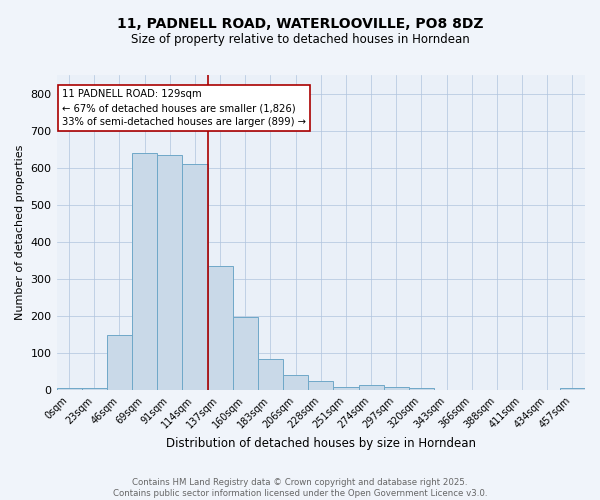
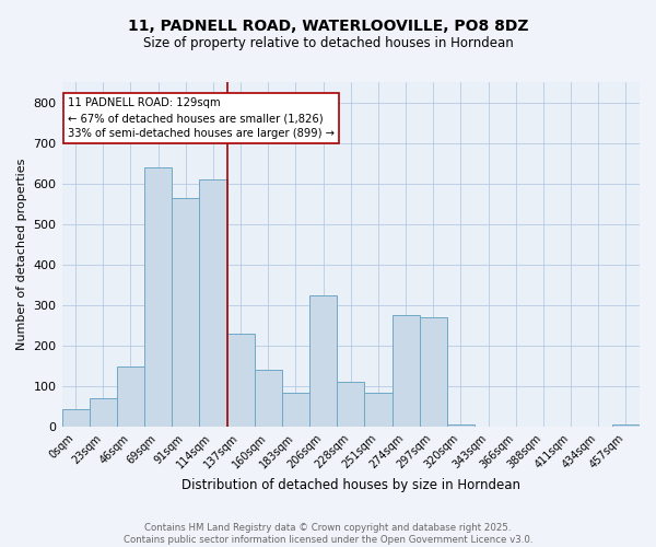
0sqm: 5 -> 45
23sqm: 5 -> 70
91sqm: 635 -> 565
137sqm: 335 -> 230
160sqm: 198 -> 140
206sqm: 42 -> 325
228sqm: 25 -> 110
251sqm: 10 -> 85
274sqm: 13 -> 275
297sqm: 8 -> 270
